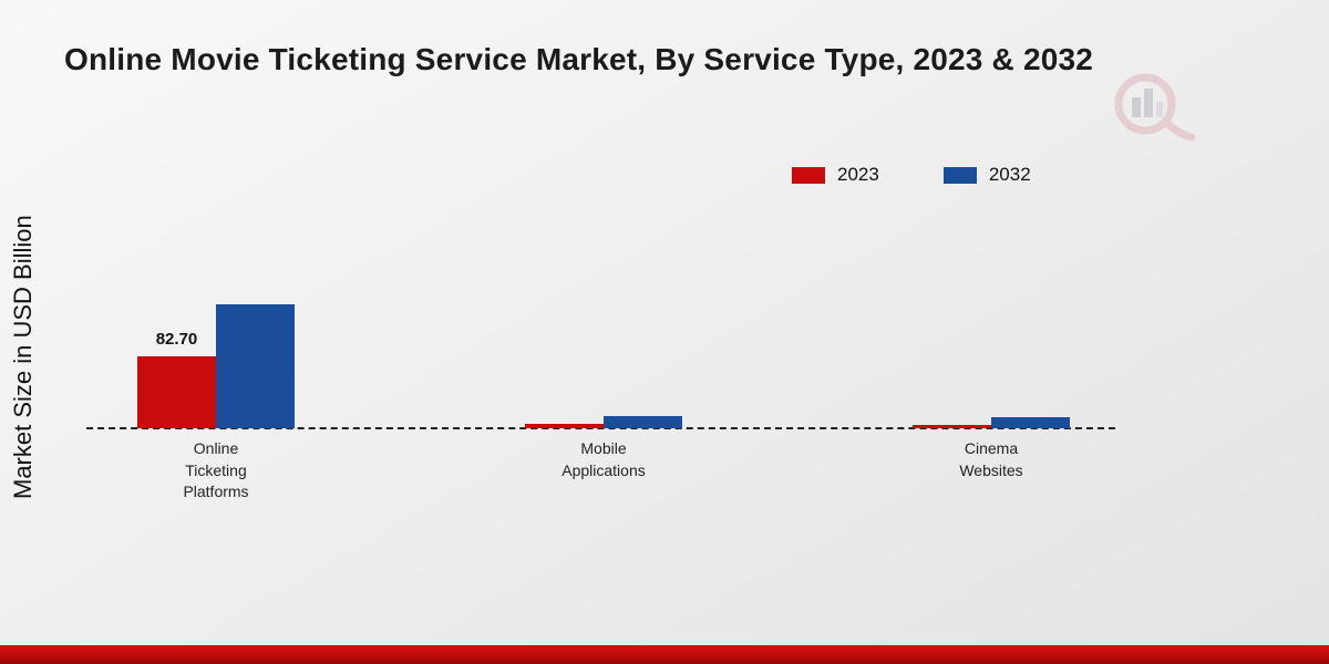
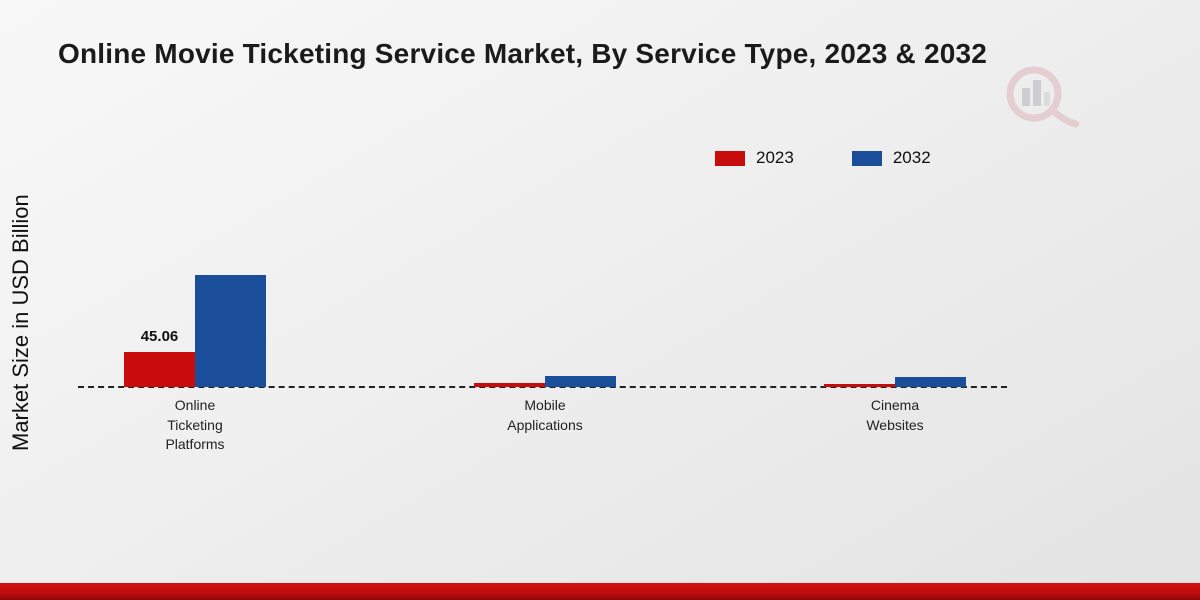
2023/Online Ticketing Platforms: 82.70 -> 45.06
